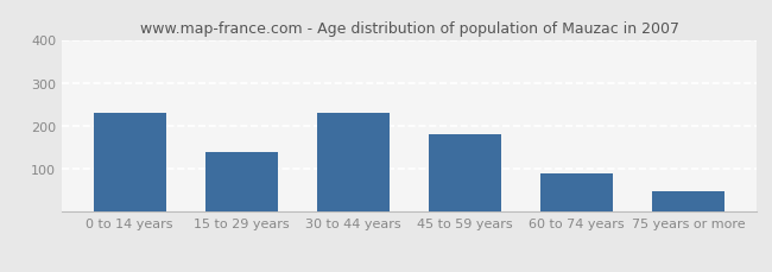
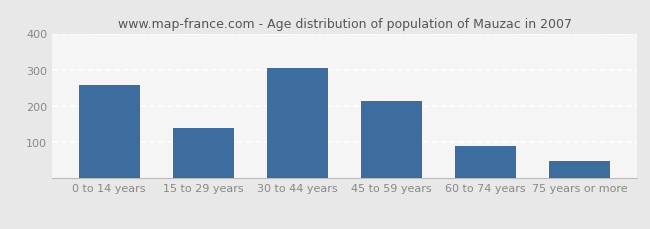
0 to 14 years: 230 -> 257
30 to 44 years: 230 -> 305
45 to 59 years: 180 -> 215
